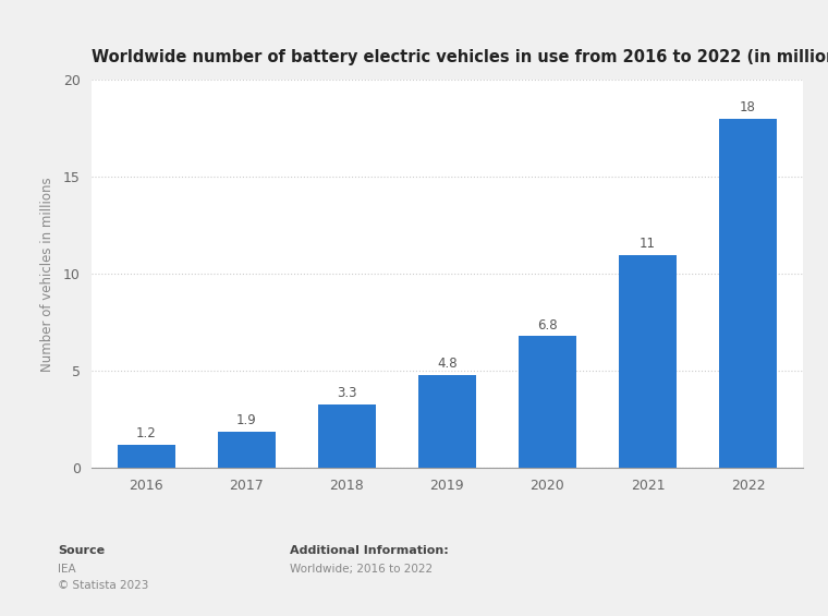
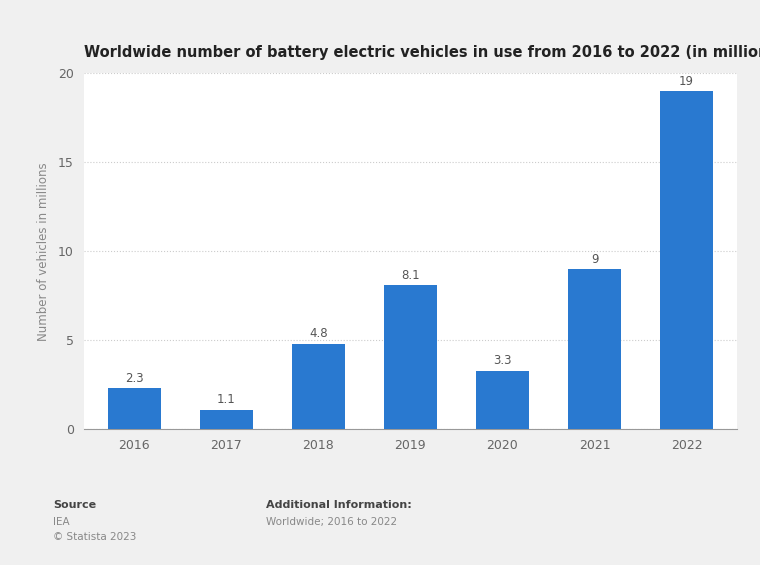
2016: 1.2 -> 2.3
2017: 1.9 -> 1.1
2018: 3.3 -> 4.8
2019: 4.8 -> 8.1
2020: 6.8 -> 3.3
2021: 11 -> 9
2022: 18 -> 19
